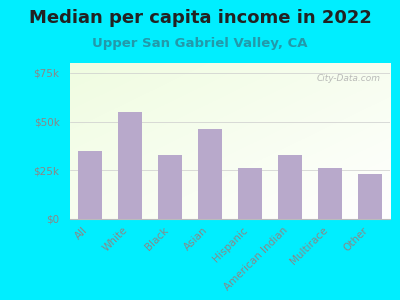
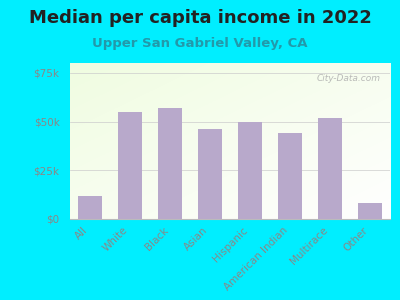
All: $35k -> $12k
Black: $33k -> $57k
Hispanic: $26k -> $50k
American Indian: $33k -> $44k
Multirace: $26k -> $52k
Other: $23k -> $8k
